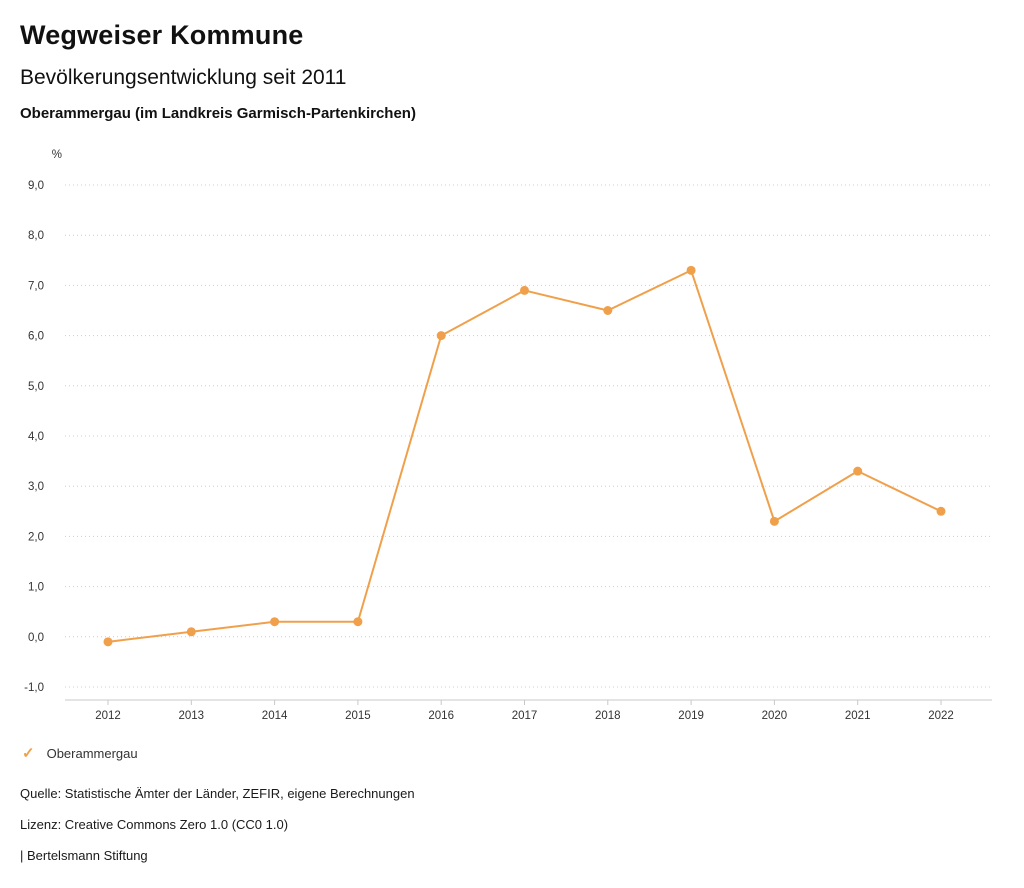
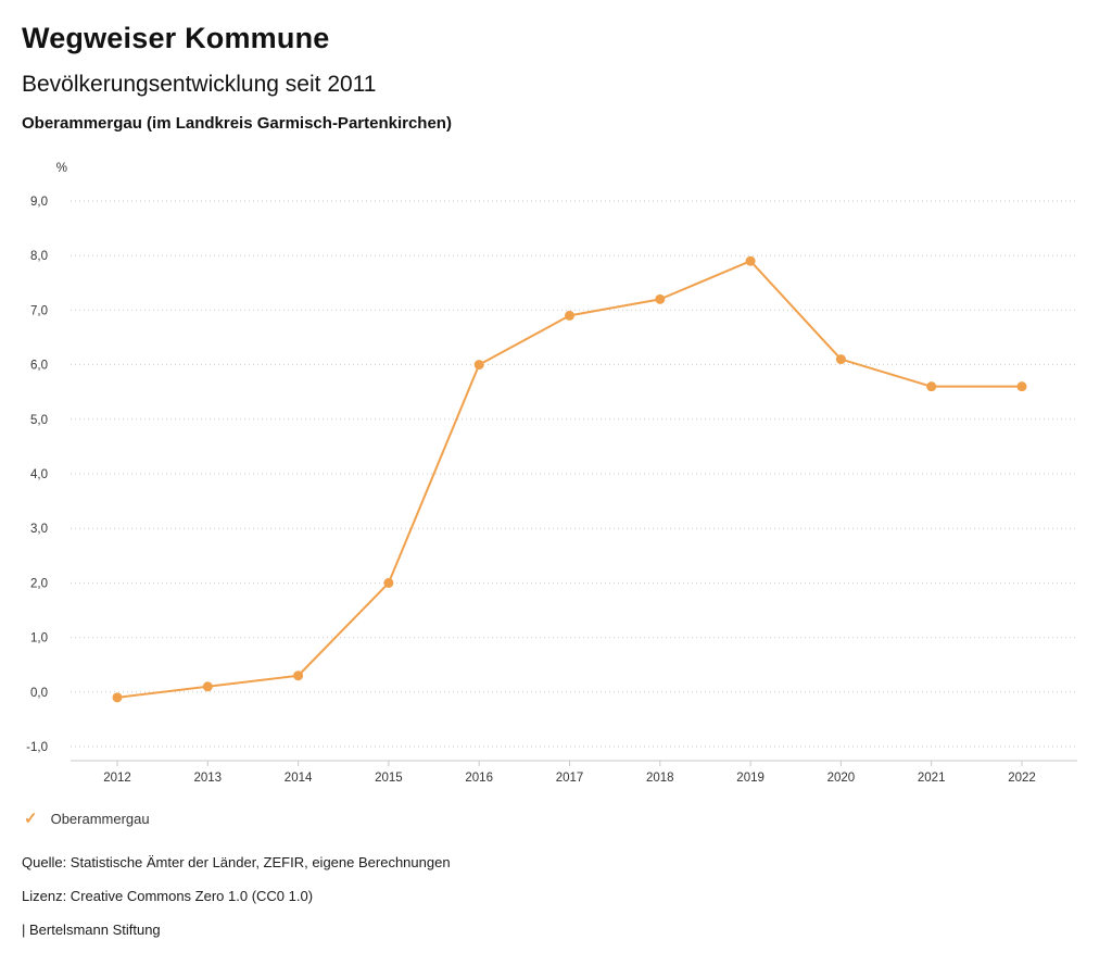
2015: 0,3 -> 2,0
2018: 6,5 -> 7,2
2019: 7,3 -> 7,9
2020: 2,3 -> 6,1
2021: 3,3 -> 5,6
2022: 2,5 -> 5,6
